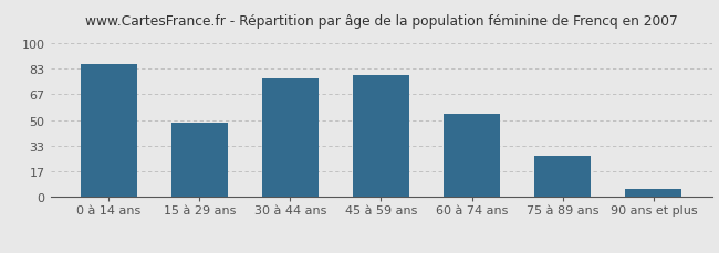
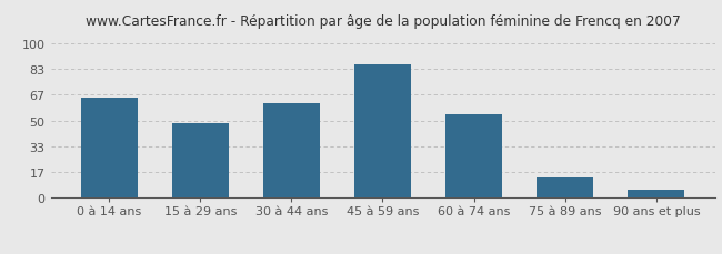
0 à 14 ans: 86 -> 65
30 à 44 ans: 77 -> 61
45 à 59 ans: 79 -> 86
75 à 89 ans: 27 -> 13
